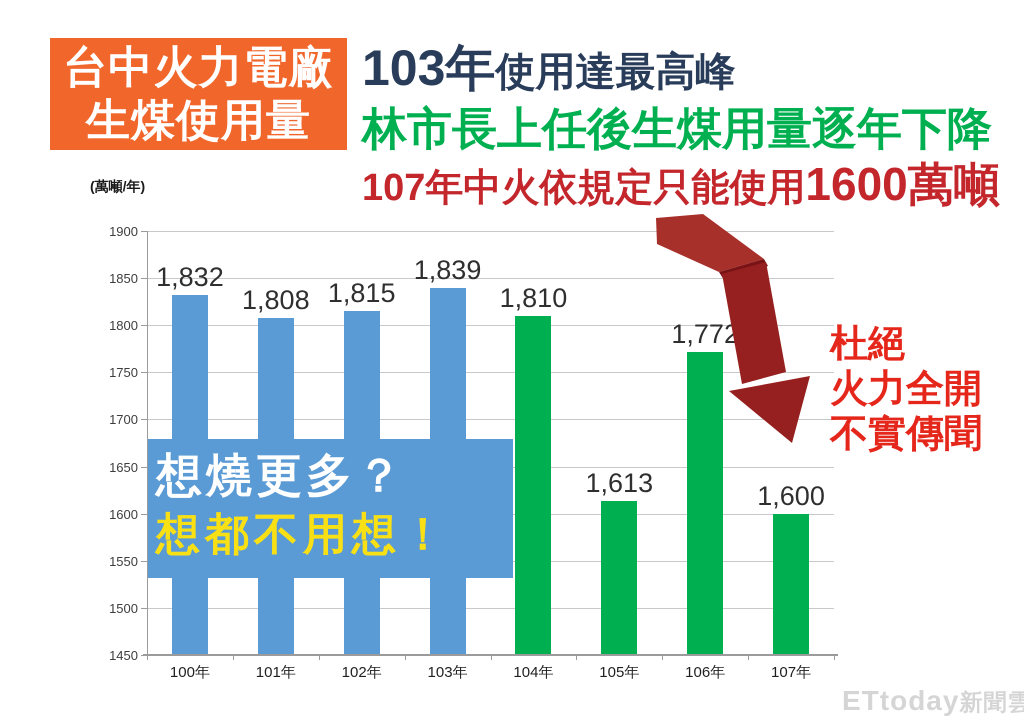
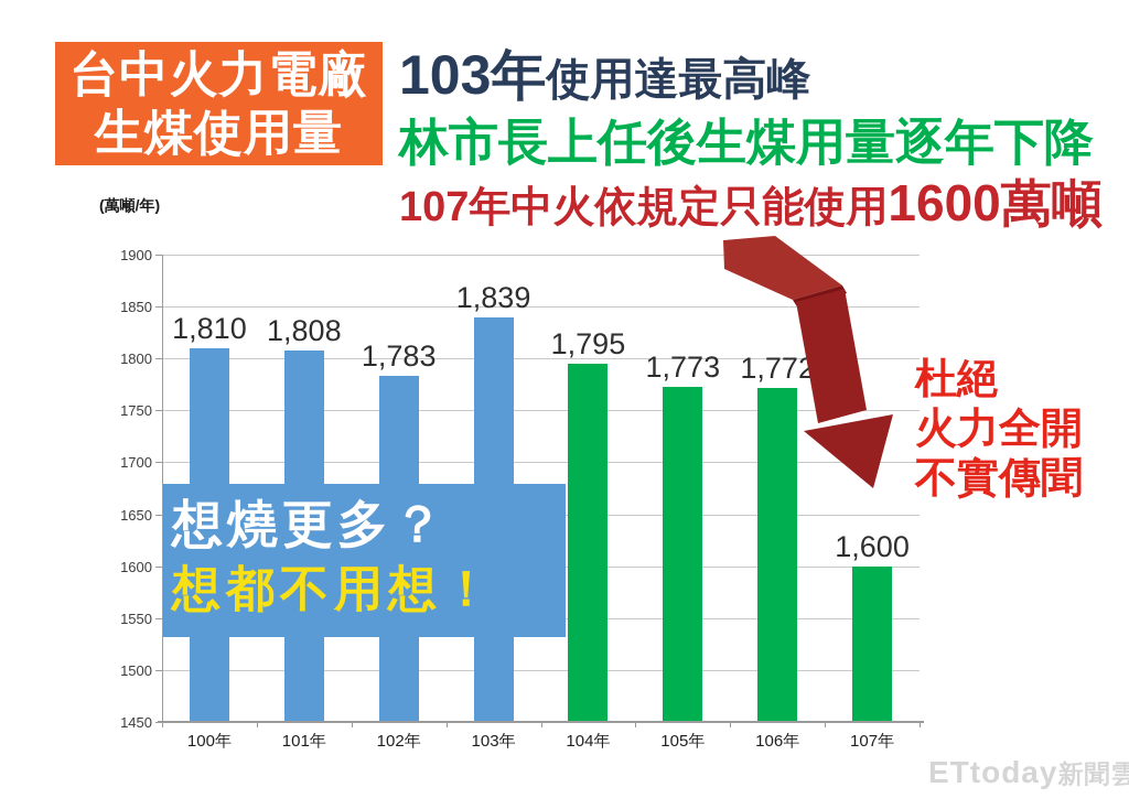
100年: 1,832 -> 1,810
102年: 1,815 -> 1,783
104年: 1,810 -> 1,795
105年: 1,613 -> 1,773
